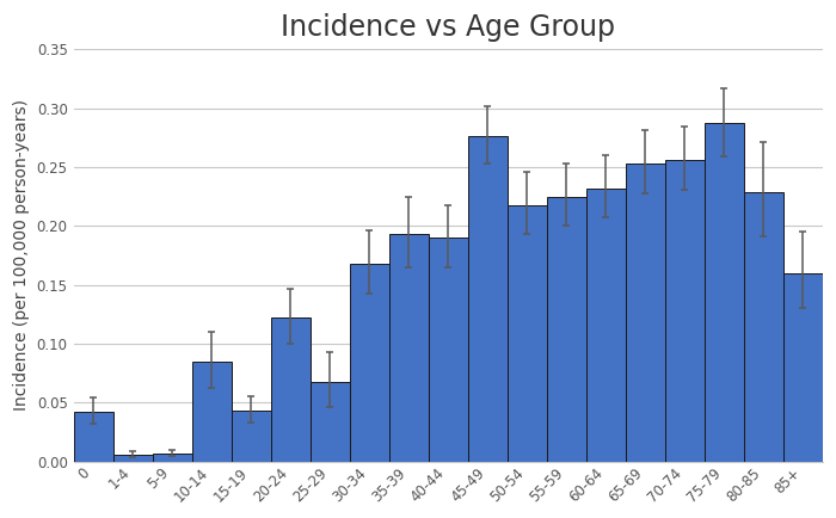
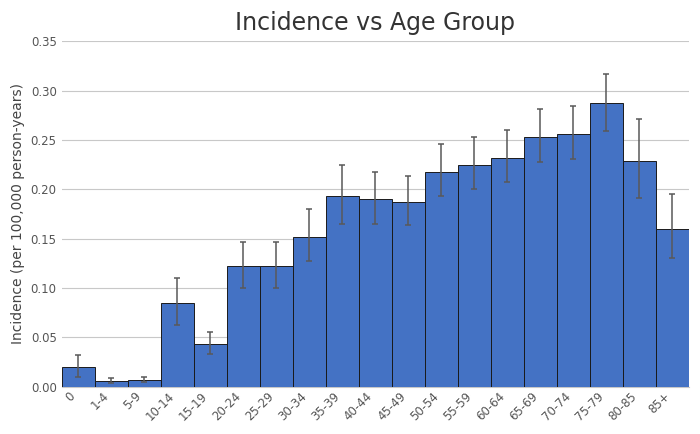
0: 0.042 -> 0.020
25-29: 0.068 -> 0.122
30-34: 0.168 -> 0.152
45-49: 0.276 -> 0.187
